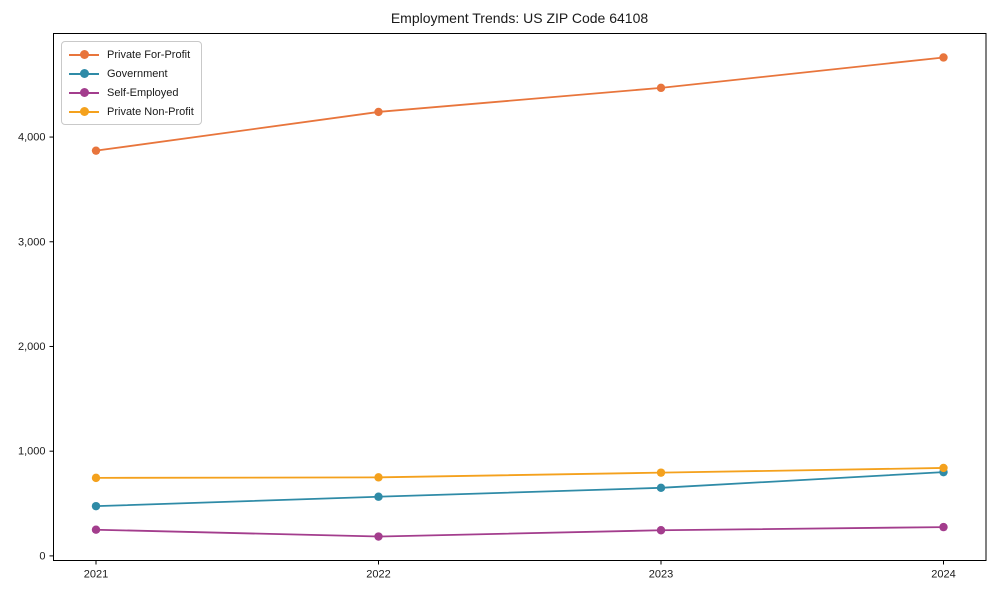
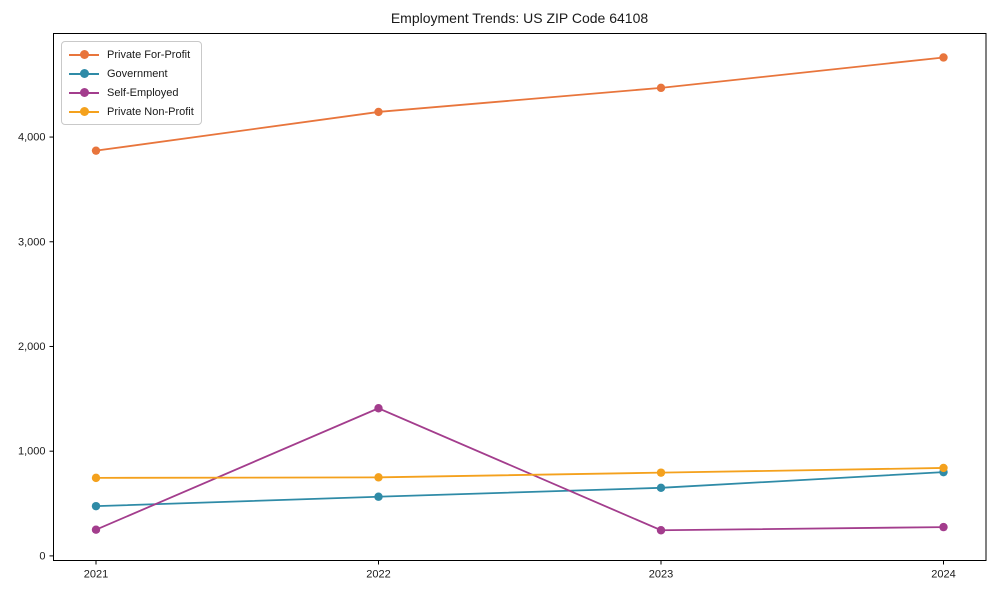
Self-Employed/2022: 180 -> 1410
